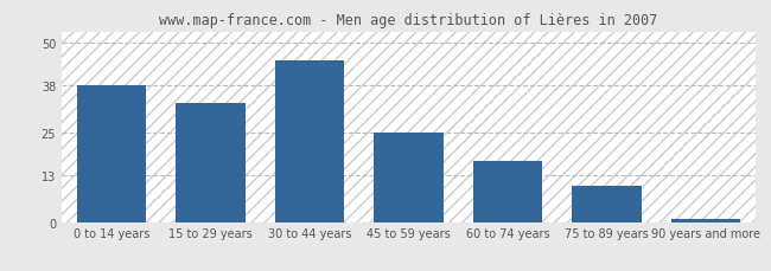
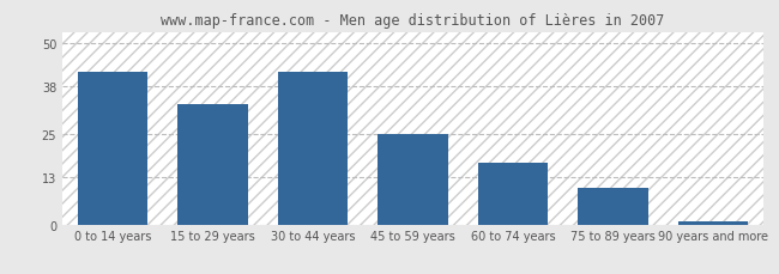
0 to 14 years: 38 -> 42
30 to 44 years: 45 -> 42
